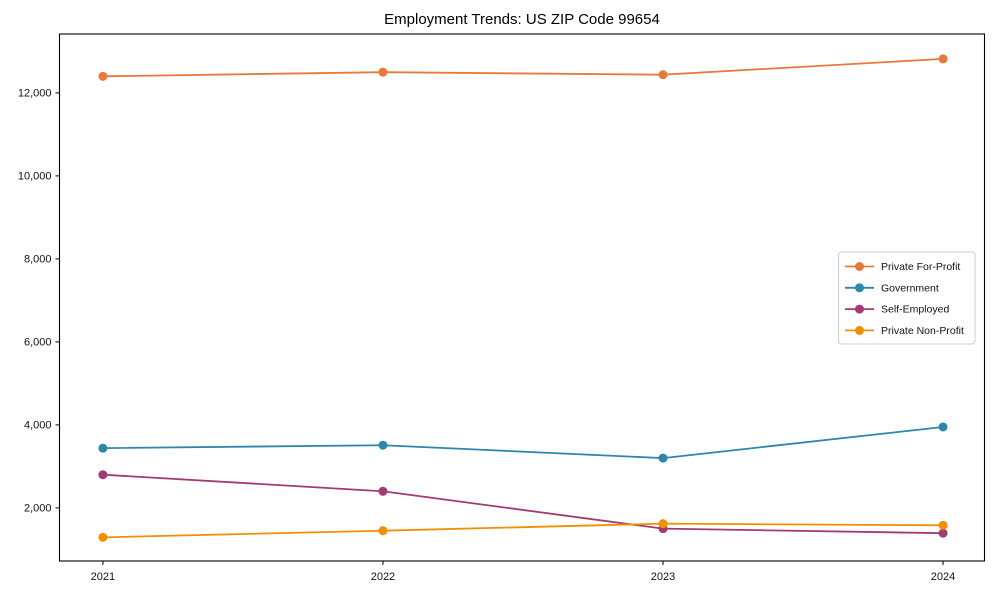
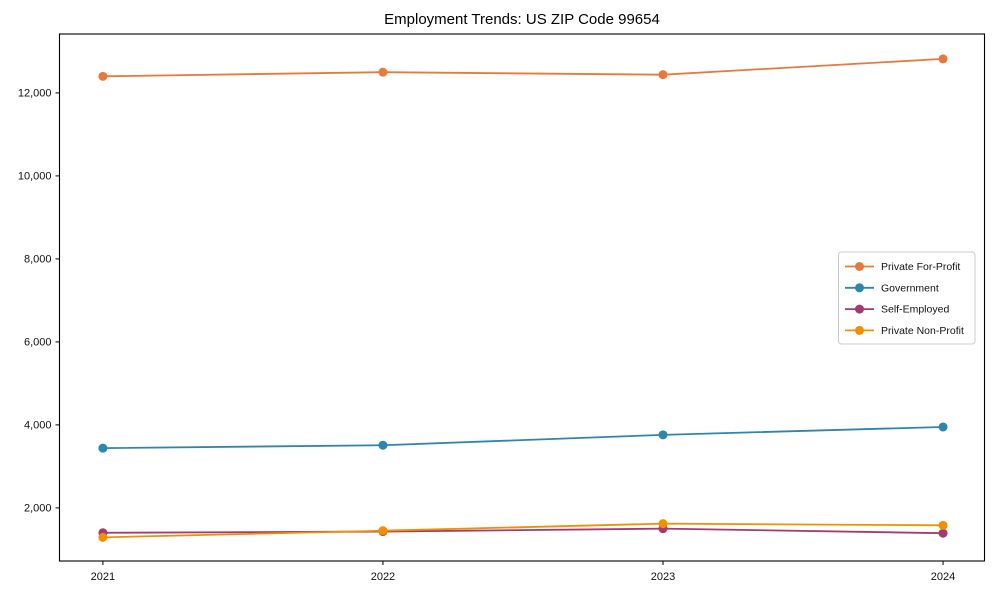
Self-Employed/2021: 2800 -> 1400
Self-Employed/2022: 2400 -> 1400
Government/2023: 3200 -> 3800
